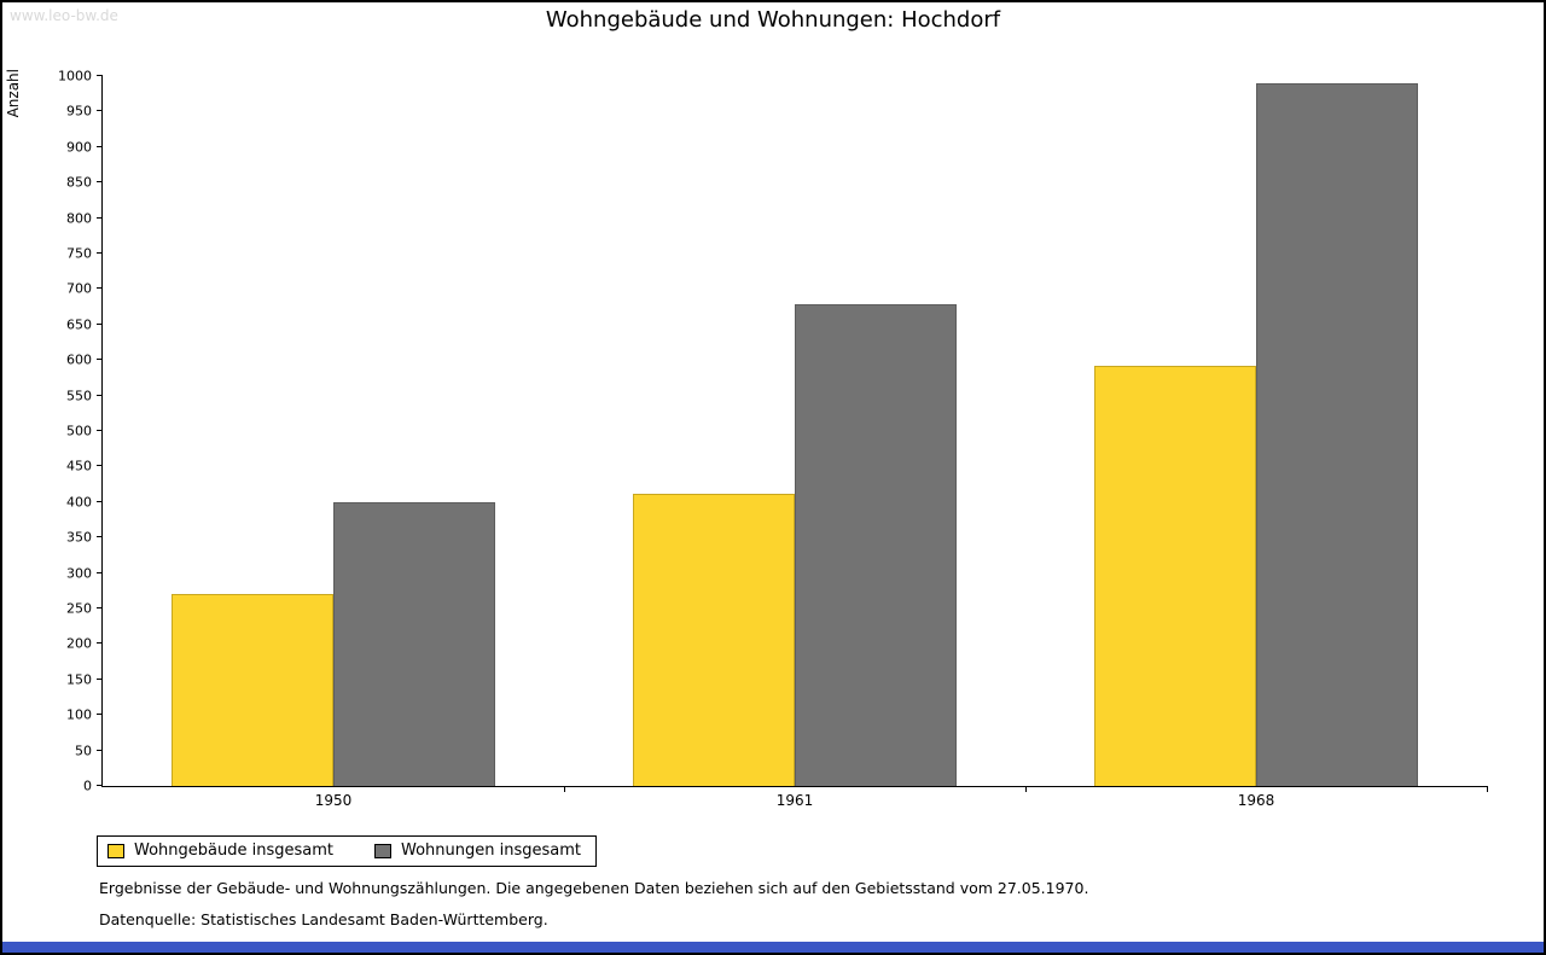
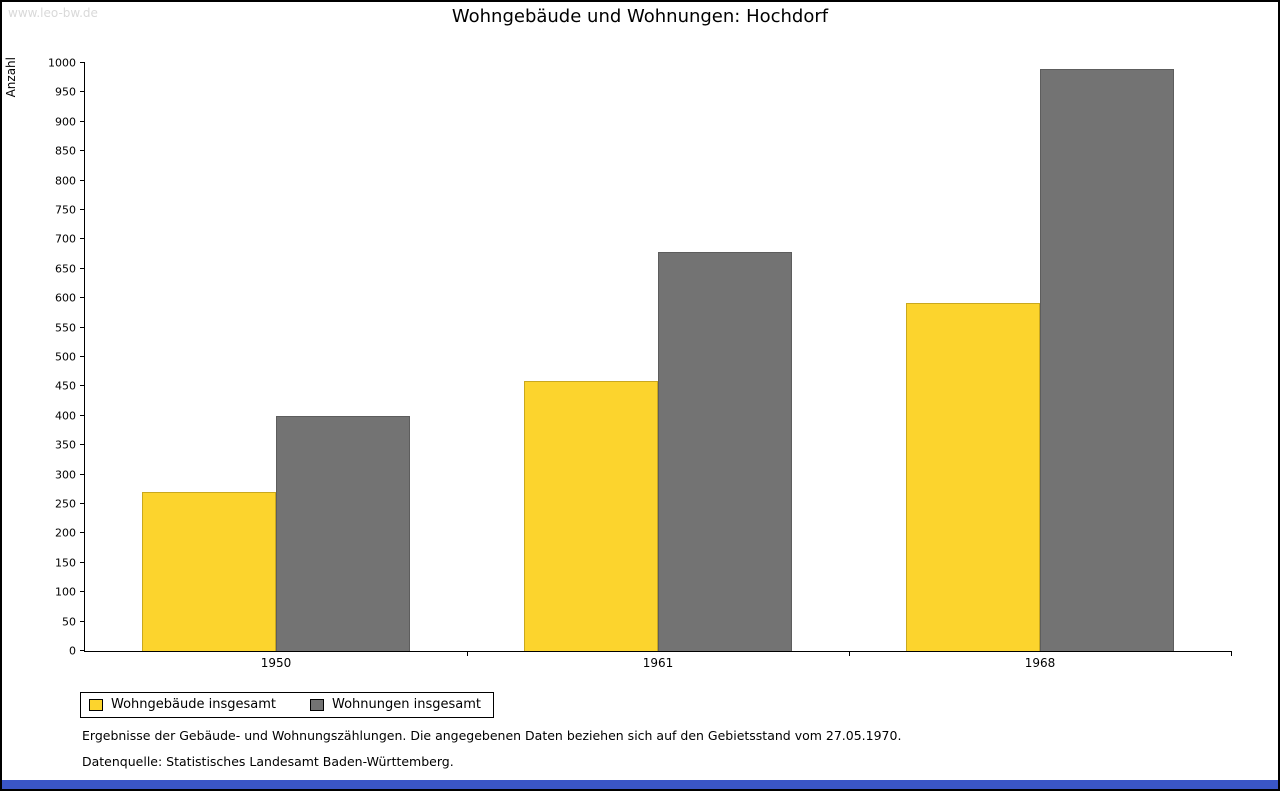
Wohngebäude insgesamt/1961: 410 -> 460
